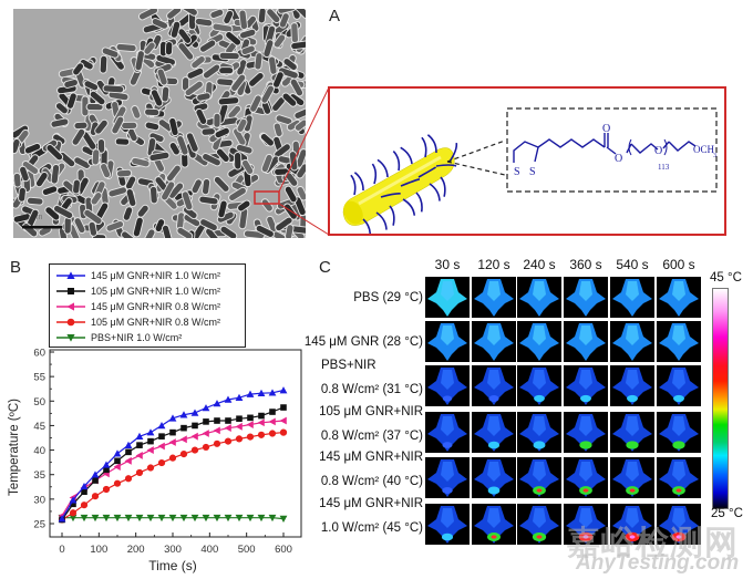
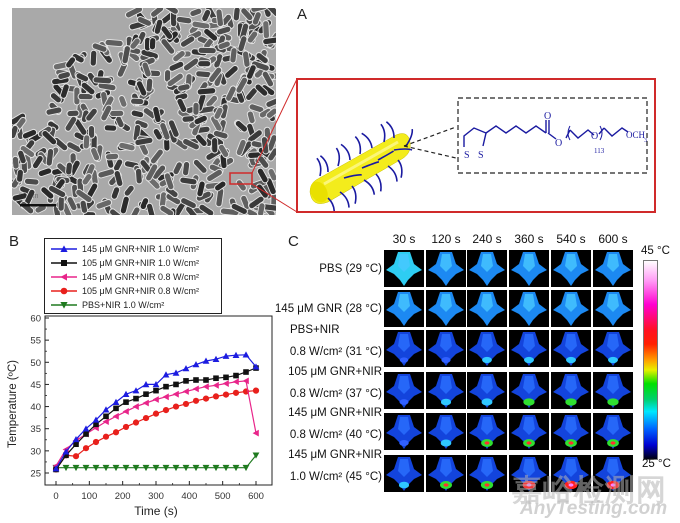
105 μM GNR+NIR 0.8 W/cm²/30: 27 -> 29
145 μM GNR+NIR 1.0 W/cm²/300: 46 -> 45
145 μM GNR+NIR 1.0 W/cm²/600: 52 -> 49
145 μM GNR+NIR 0.8 W/cm²/600: 46 -> 34
PBS+NIR 1.0 W/cm²/600: 26 -> 29
